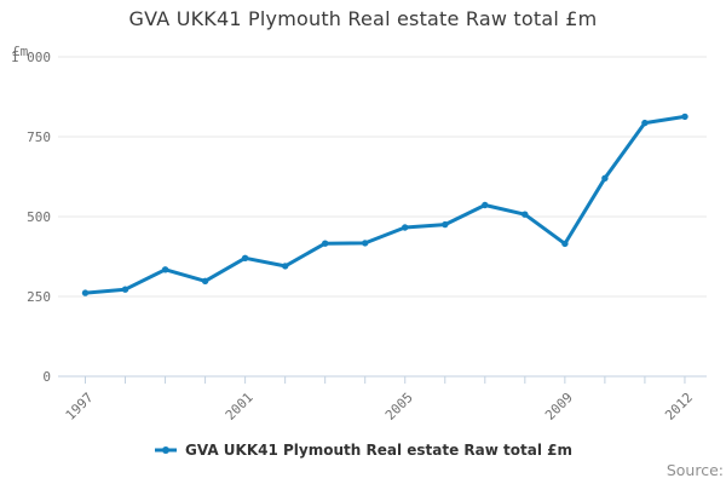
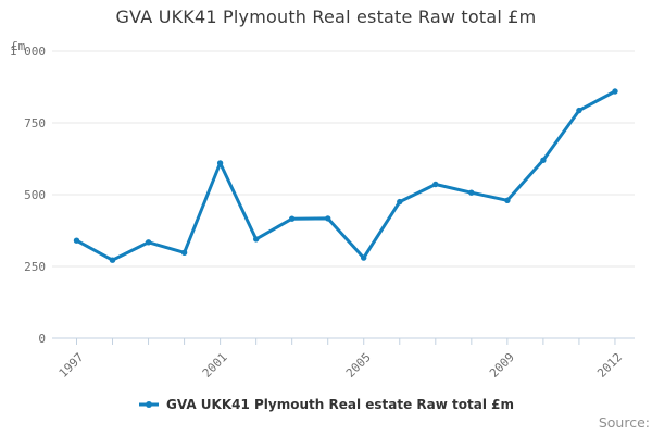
1997: 260 -> 340
2001: 370 -> 610
2005: 470 -> 280
2009: 420 -> 480
2012: 810 -> 860
